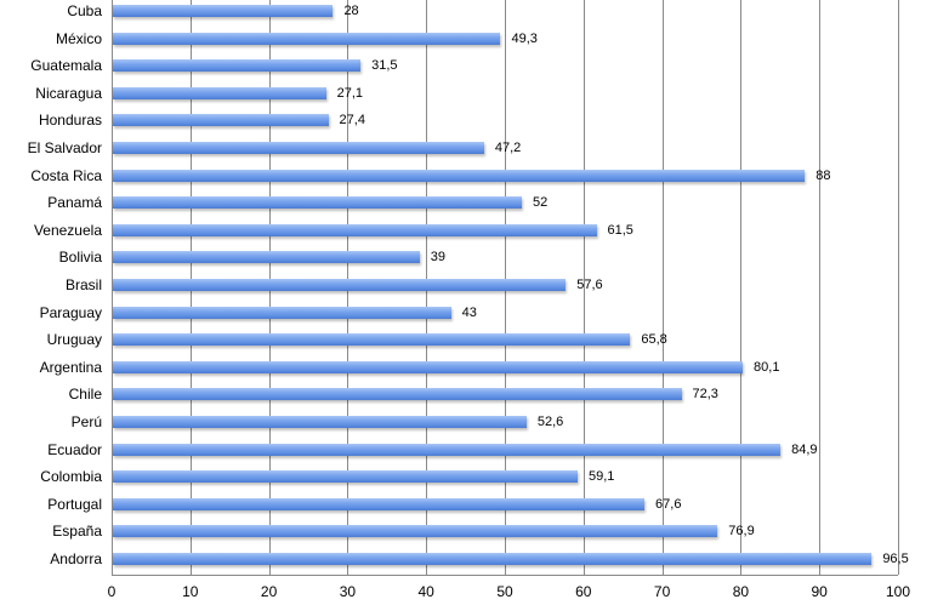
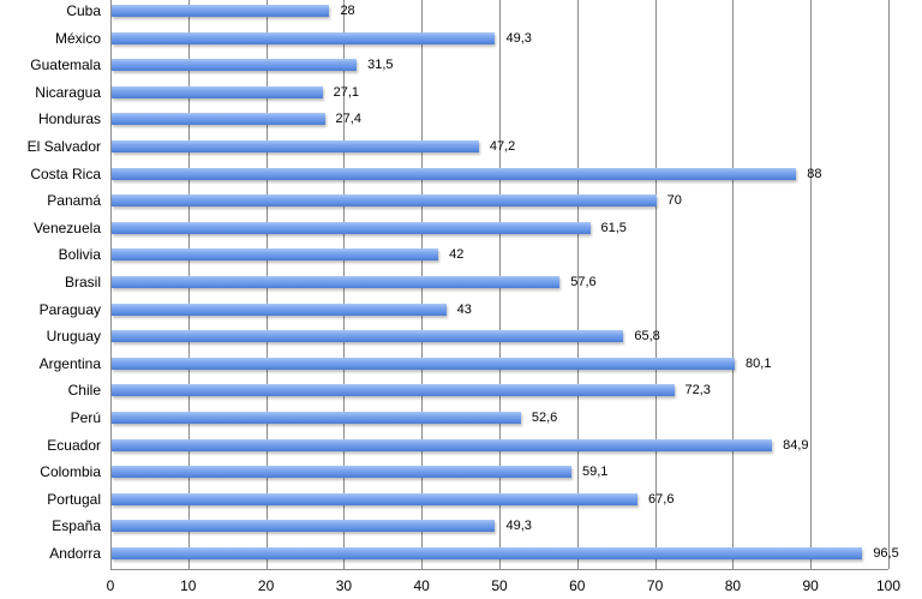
Panamá: 52 -> 70
Bolivia: 39 -> 42
España: 76,9 -> 49,3
